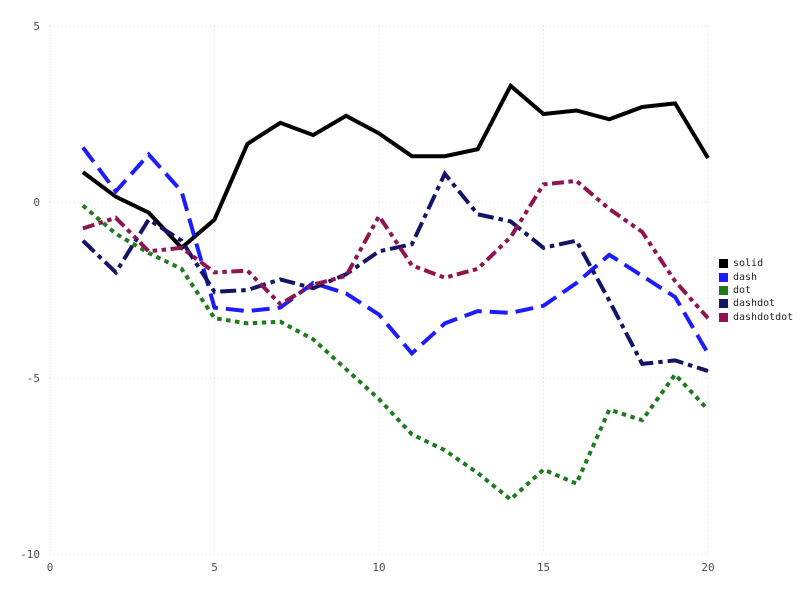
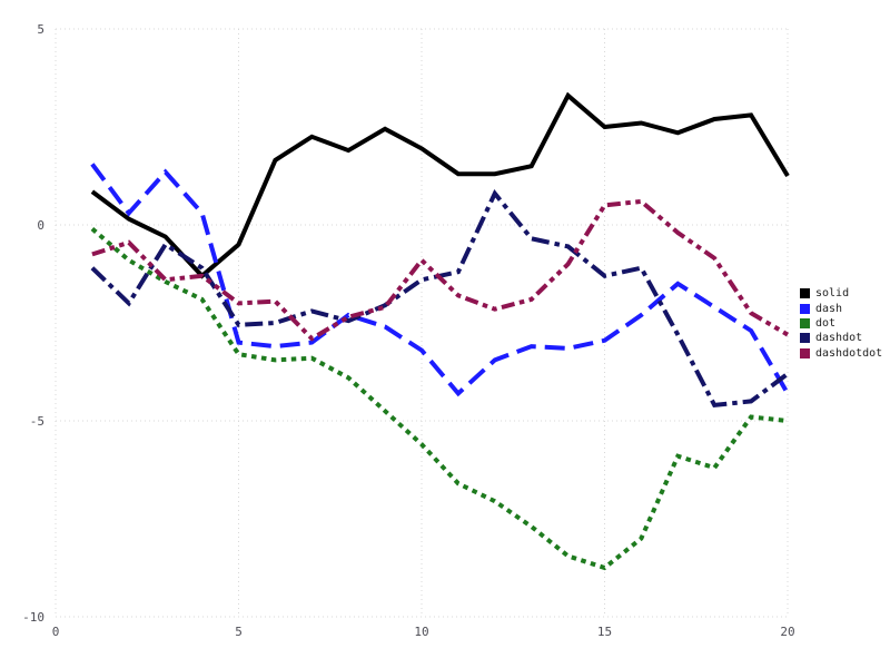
dashdotdot/10: -0.4 -> -0.9
dot/15: -7.6 -> -8.8
dot/20: -5.9 -> -5.0
dashdot/20: -4.8 -> -3.8
dashdotdot/20: -3.3 -> -2.8
